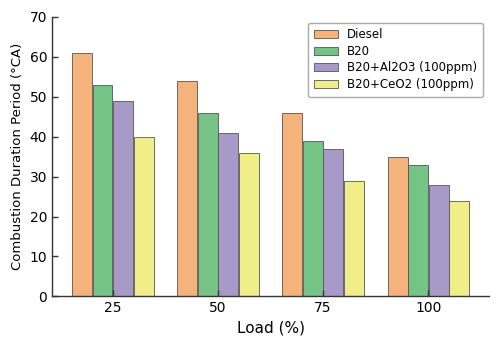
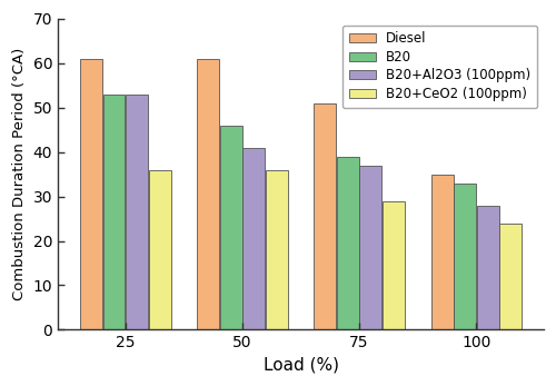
B20+Al2O3 (100ppm)/25: 49 -> 53
B20+CeO2 (100ppm)/25: 40 -> 36
Diesel/50: 54 -> 61
Diesel/75: 46 -> 51
